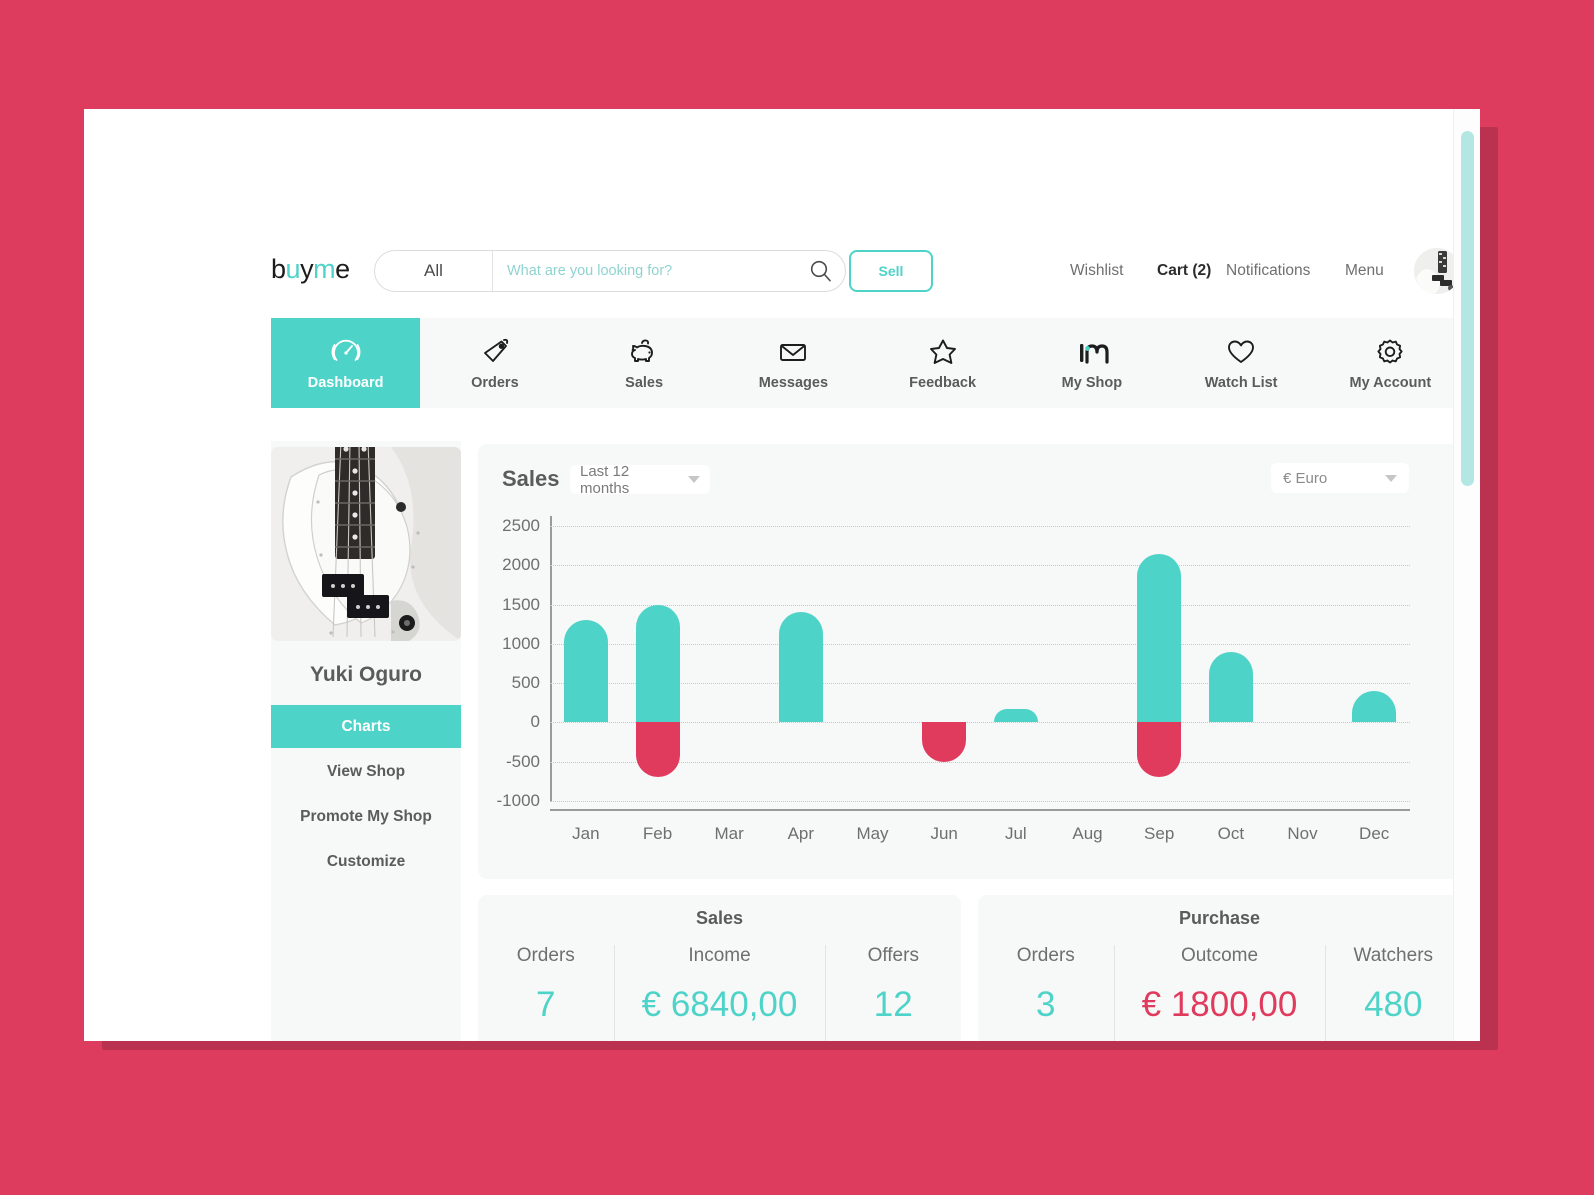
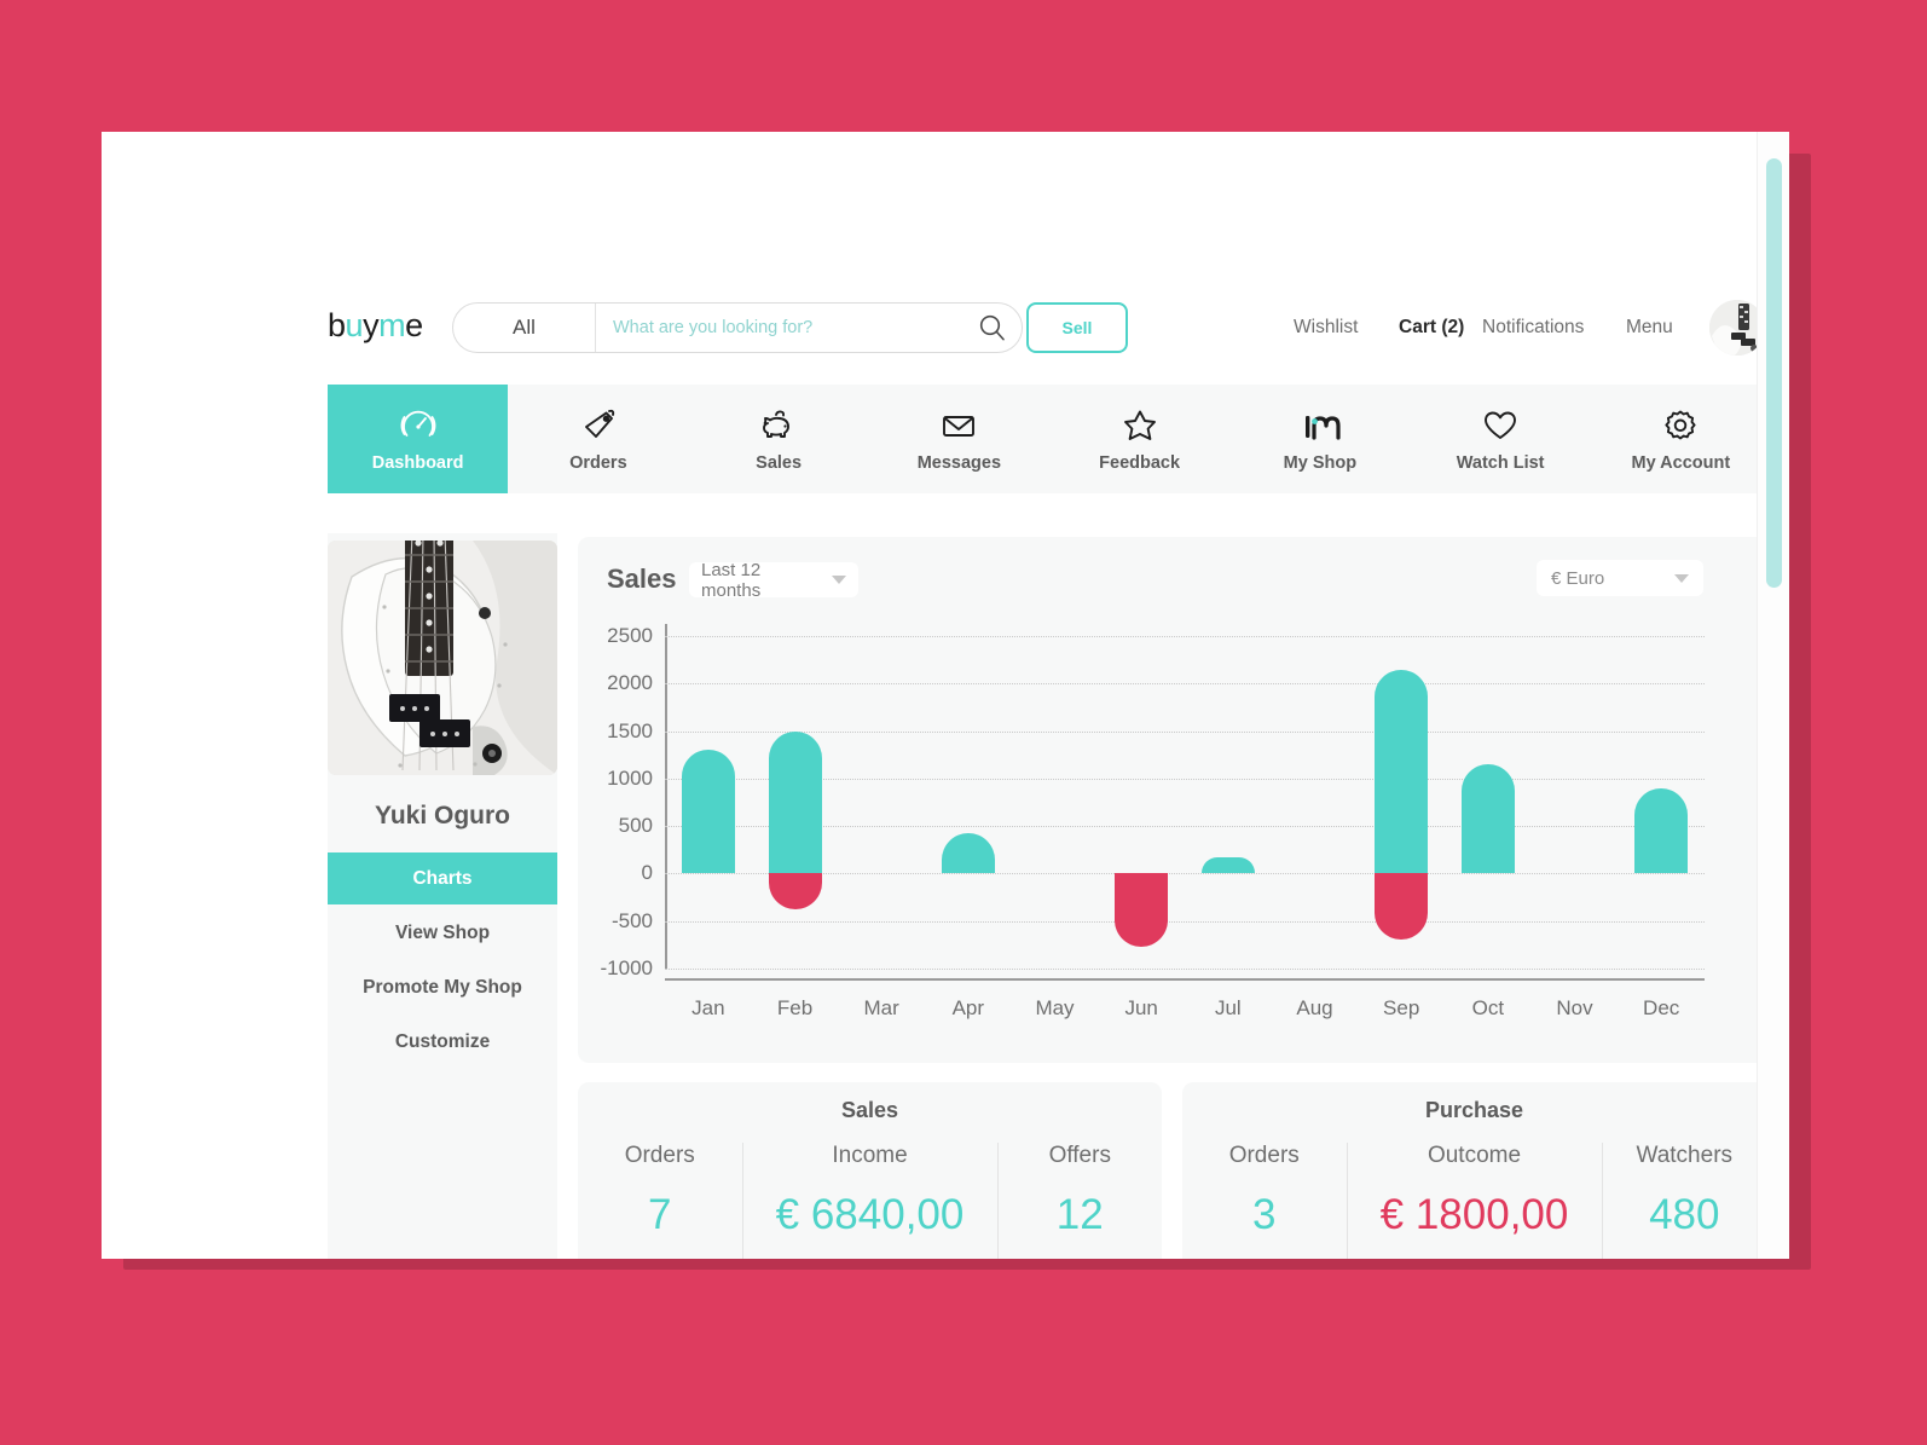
Outcome/Feb: -700 -> -400
Income/Apr: 1400 -> 400
Outcome/Jun: -500 -> -800
Income/Oct: 900 -> 1200
Income/Dec: 400 -> 900
